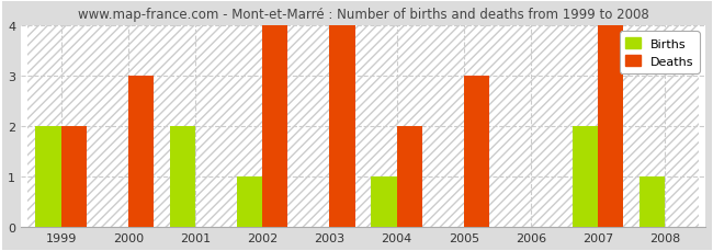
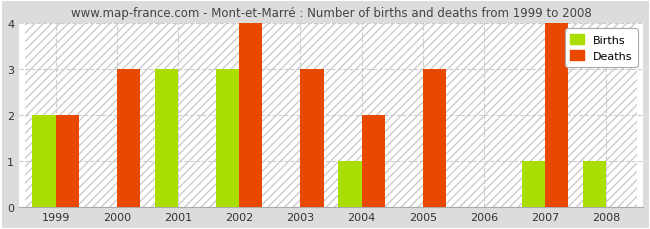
Births/2001: 2 -> 3
Births/2002: 1 -> 3
Deaths/2003: 4 -> 3
Births/2007: 2 -> 1
